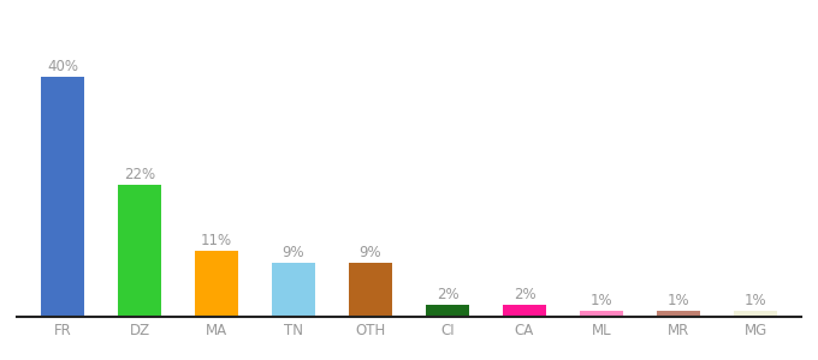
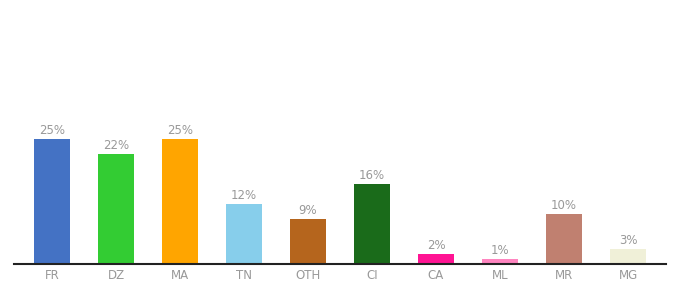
FR: 40% -> 25%
MA: 11% -> 25%
TN: 9% -> 12%
CI: 2% -> 16%
MR: 1% -> 10%
MG: 1% -> 3%
